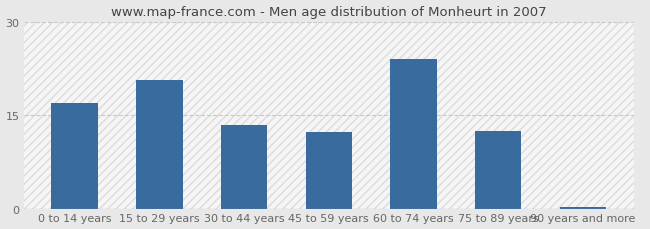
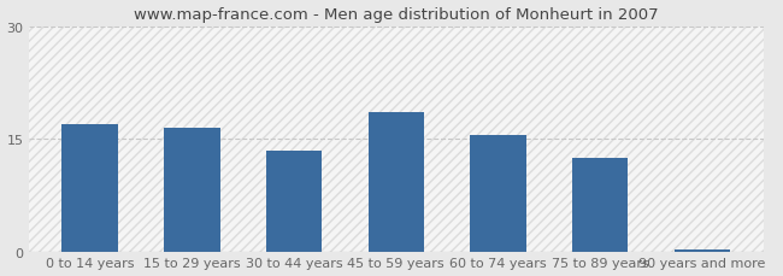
15 to 29 years: 20.6 -> 16.5
45 to 59 years: 12.4 -> 18.5
60 to 74 years: 24.0 -> 15.5
